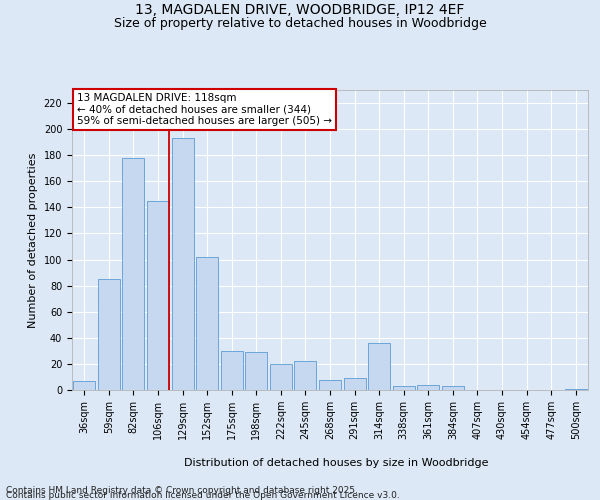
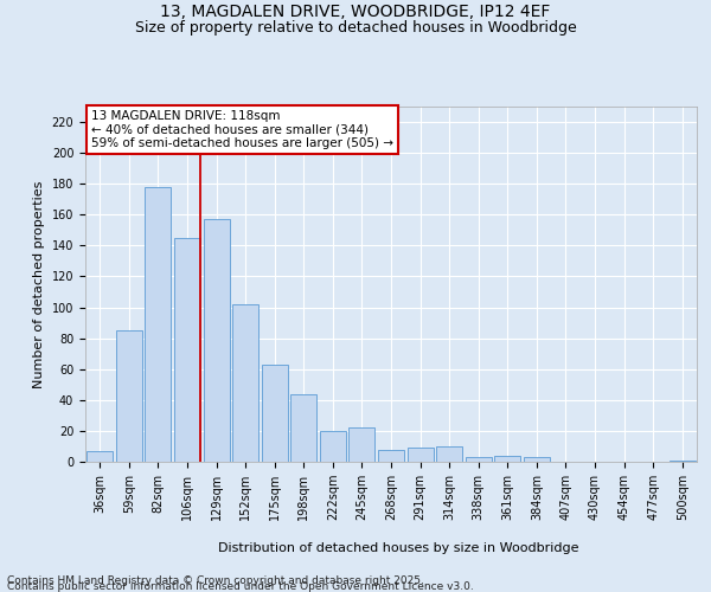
129sqm: 193 -> 157
175sqm: 30 -> 63
198sqm: 29 -> 44
314sqm: 36 -> 10
